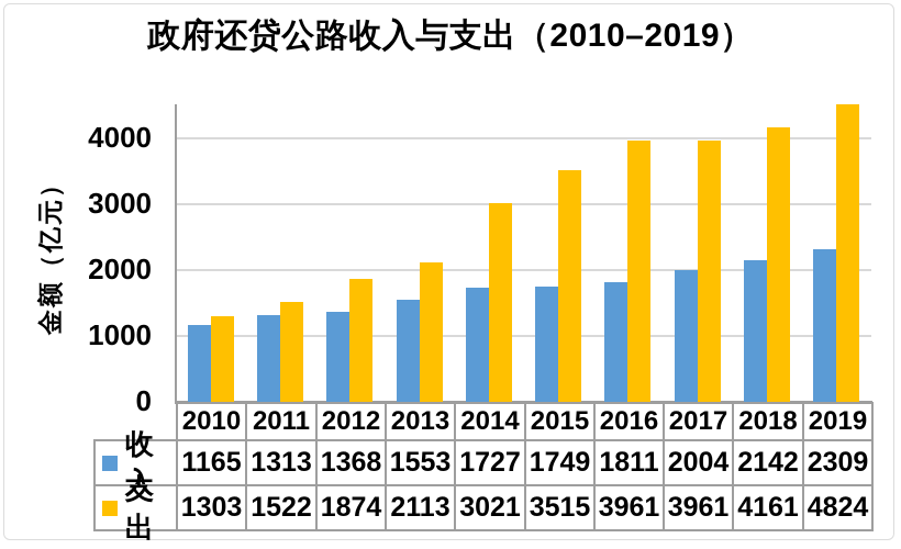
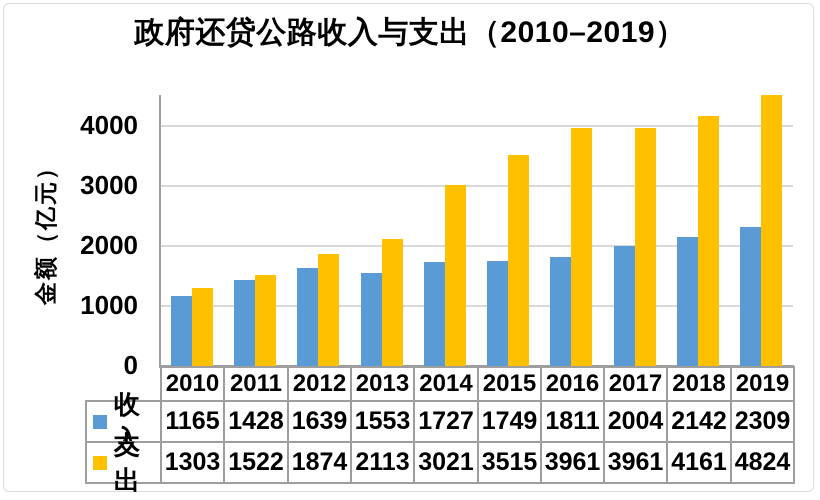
收入/2011: 1313 -> 1428
收入/2012: 1368 -> 1639
